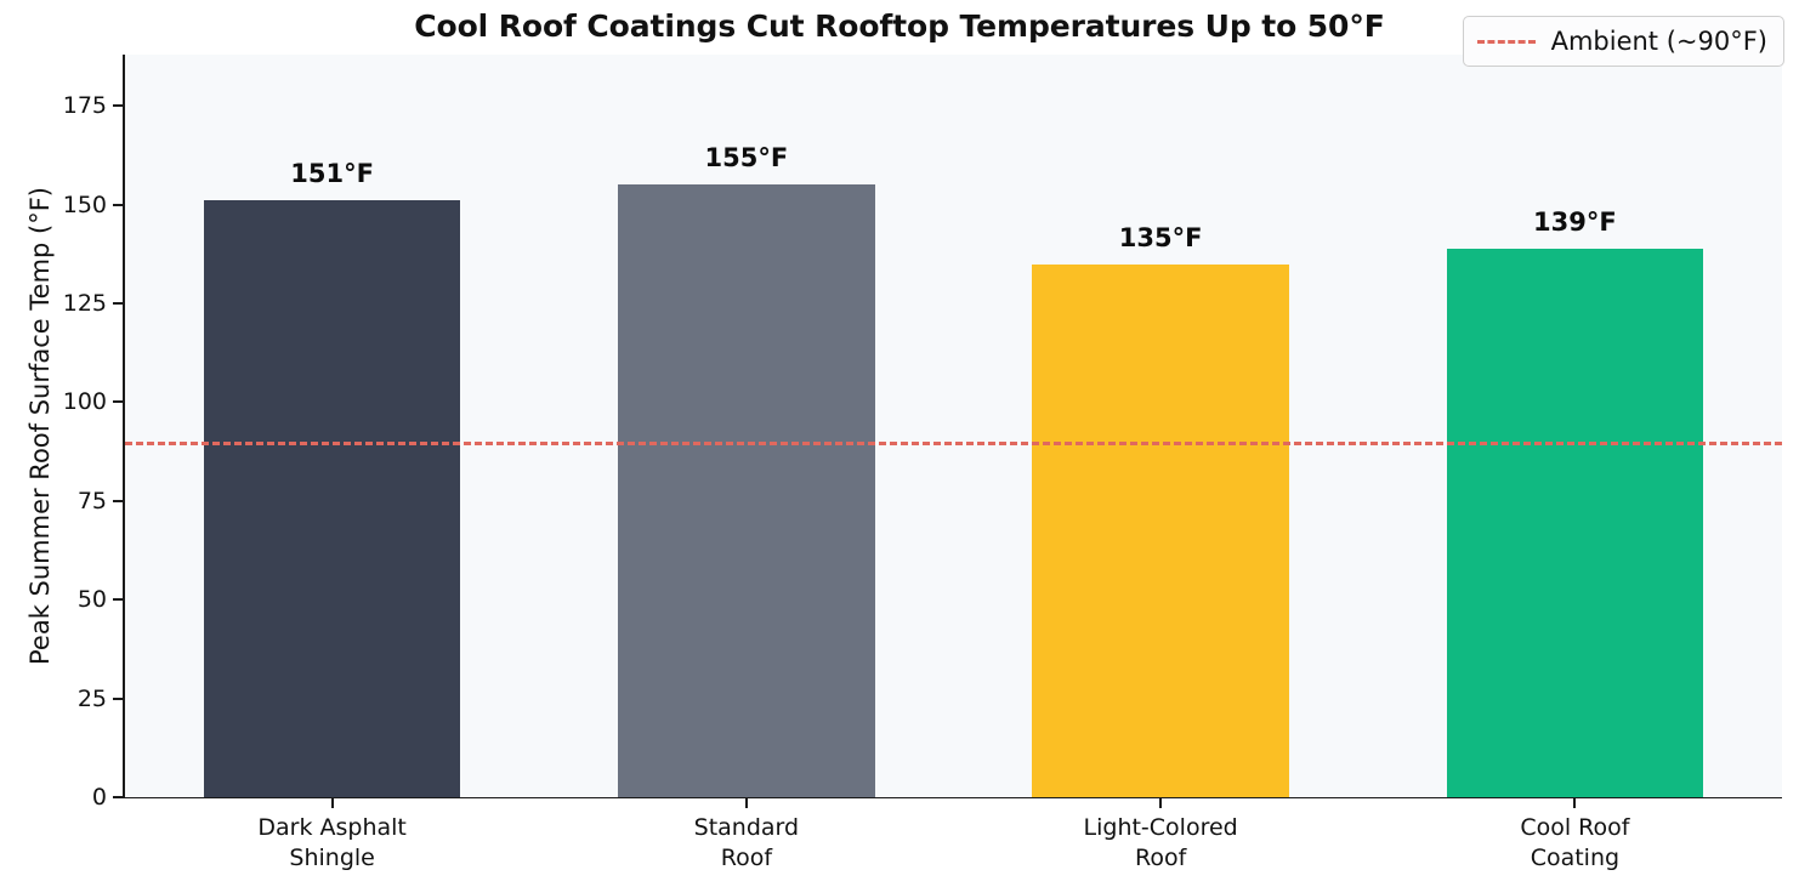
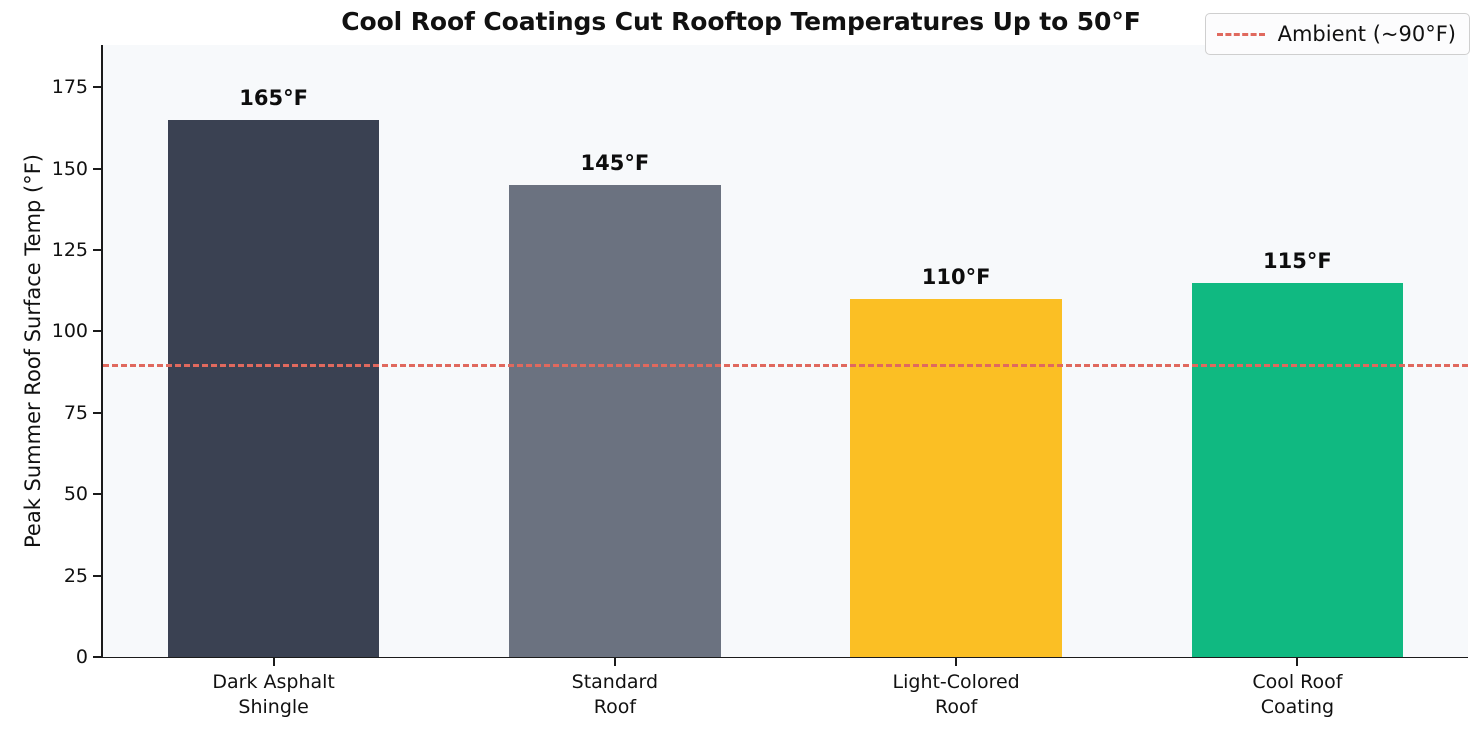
Dark Asphalt Shingle: 151°F -> 165°F
Standard Roof: 155°F -> 145°F
Light-Colored Roof: 135°F -> 110°F
Cool Roof Coating: 139°F -> 115°F
